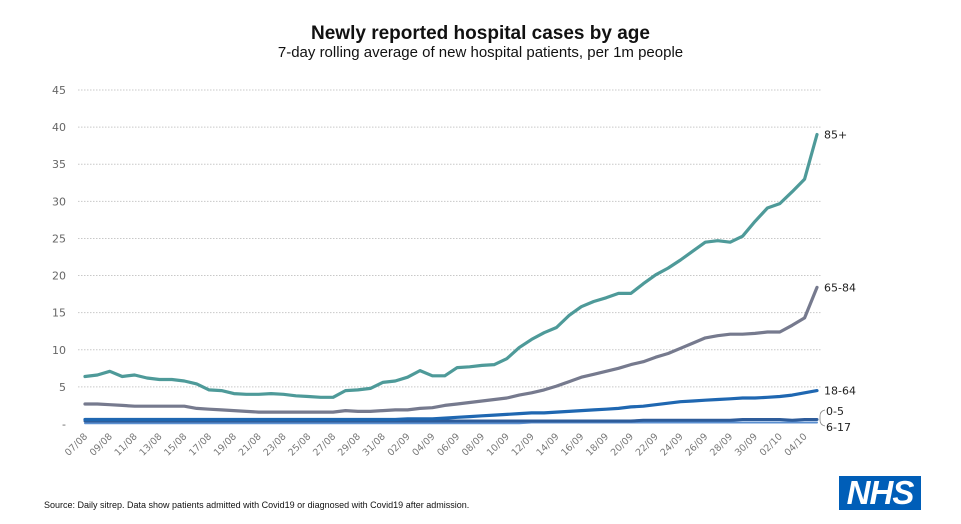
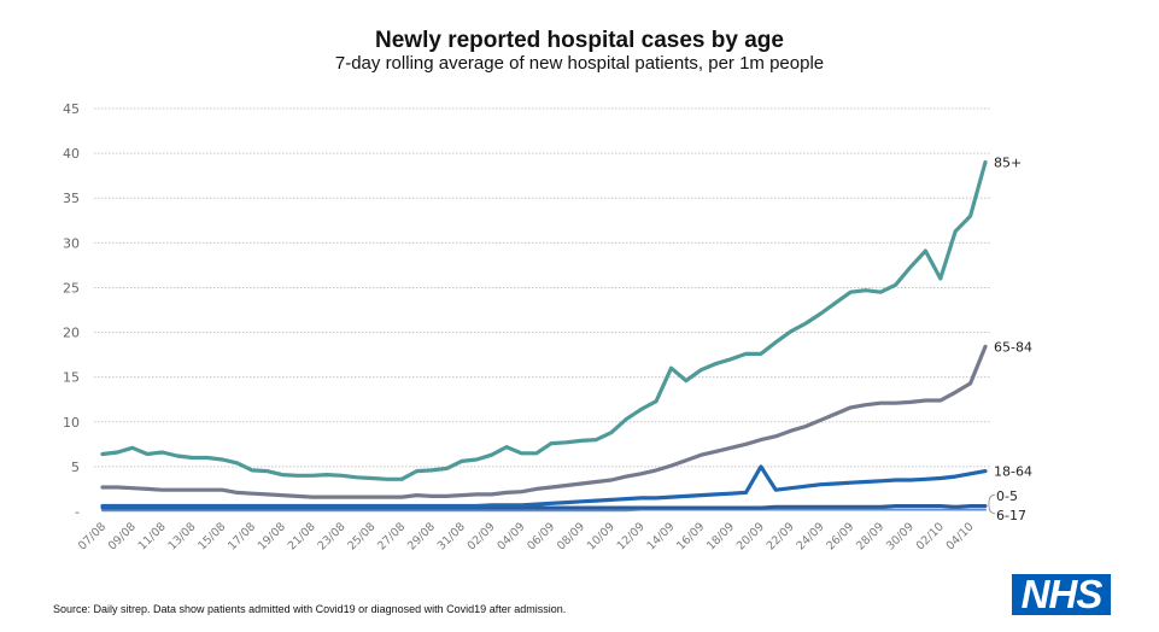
85+/14/09: 13 -> 16
18-64/20/09: 2 -> 5
85+/02/10: 30 -> 26
